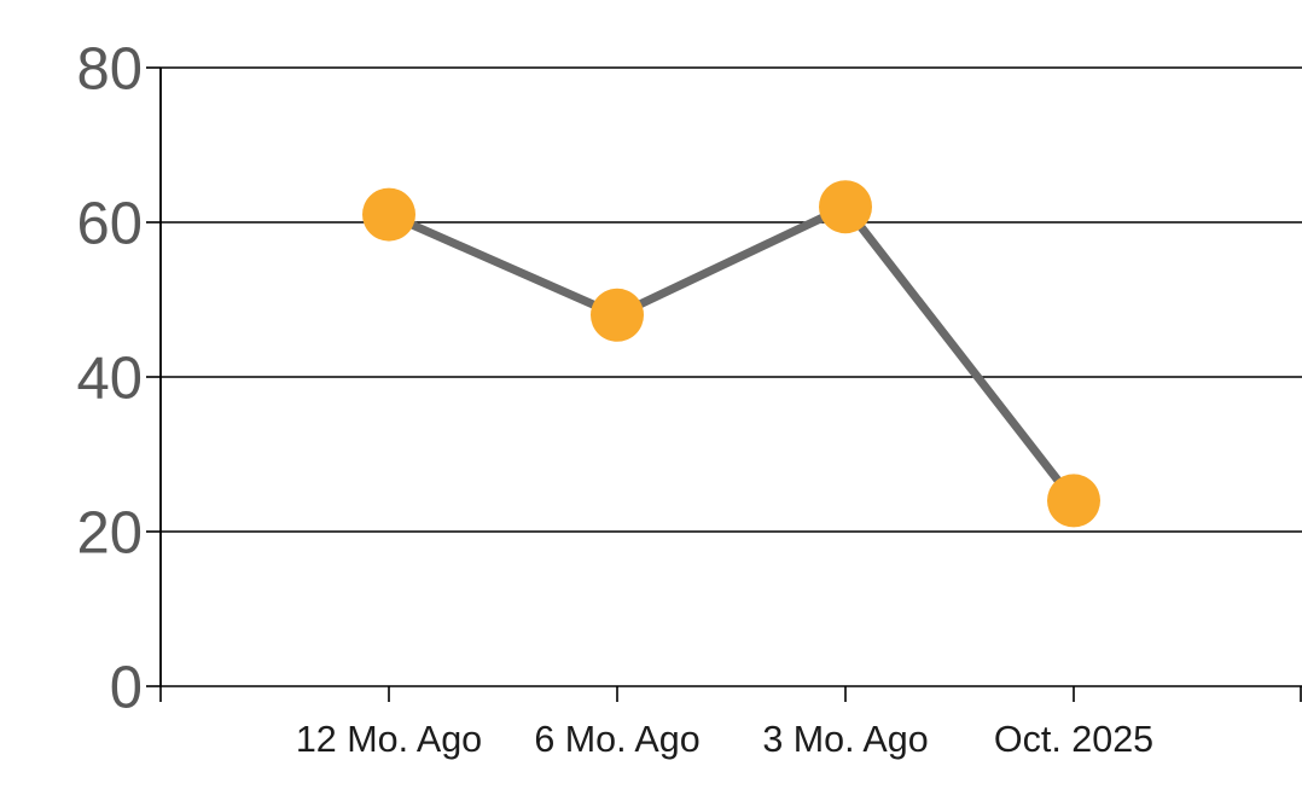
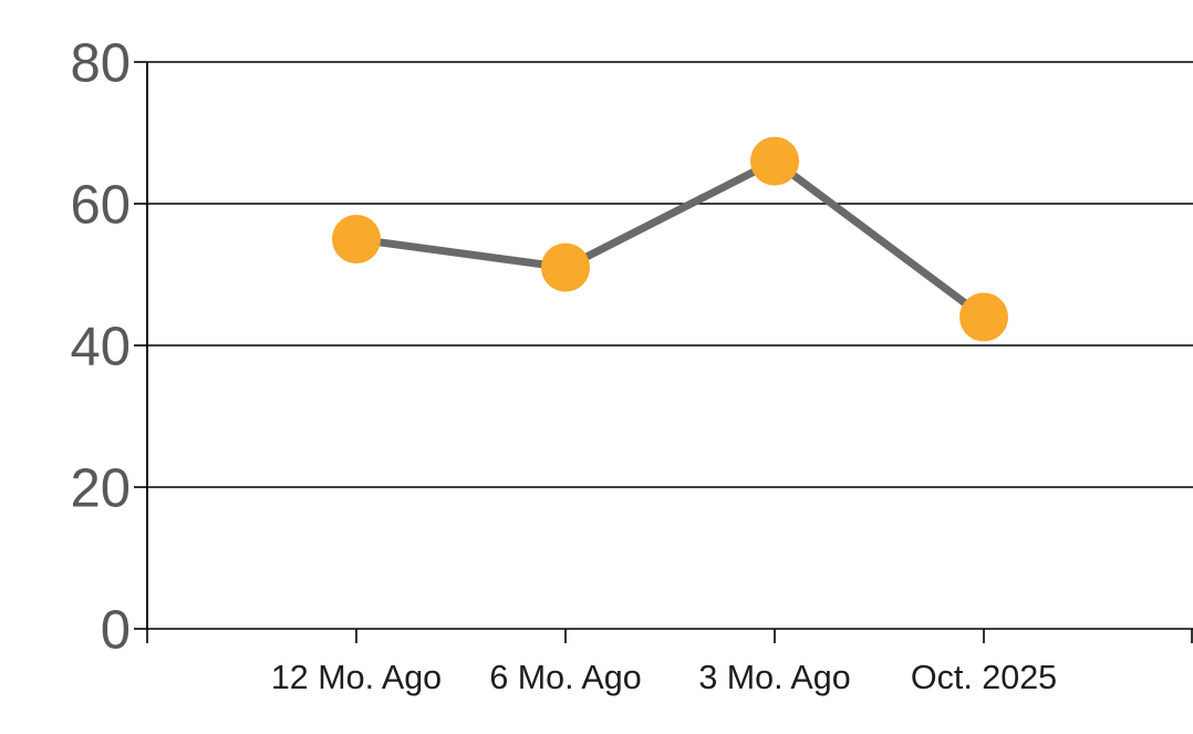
12 Mo. Ago: 61 -> 55
6 Mo. Ago: 48 -> 51
3 Mo. Ago: 62 -> 66
Oct. 2025: 24 -> 44
